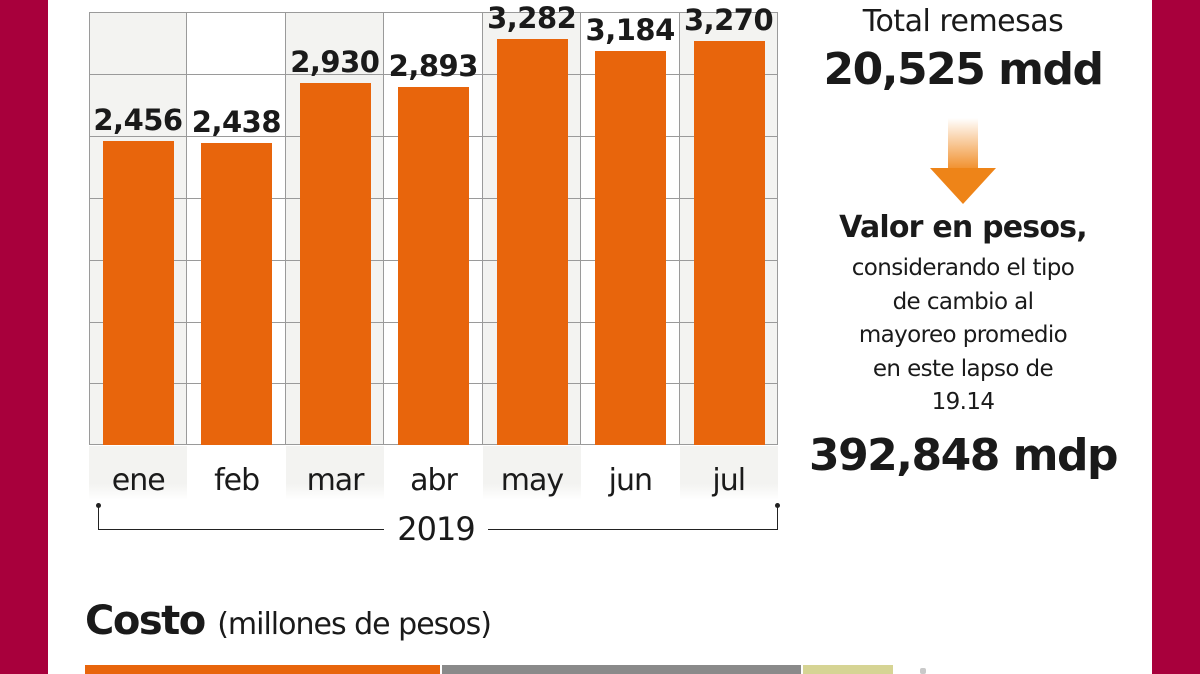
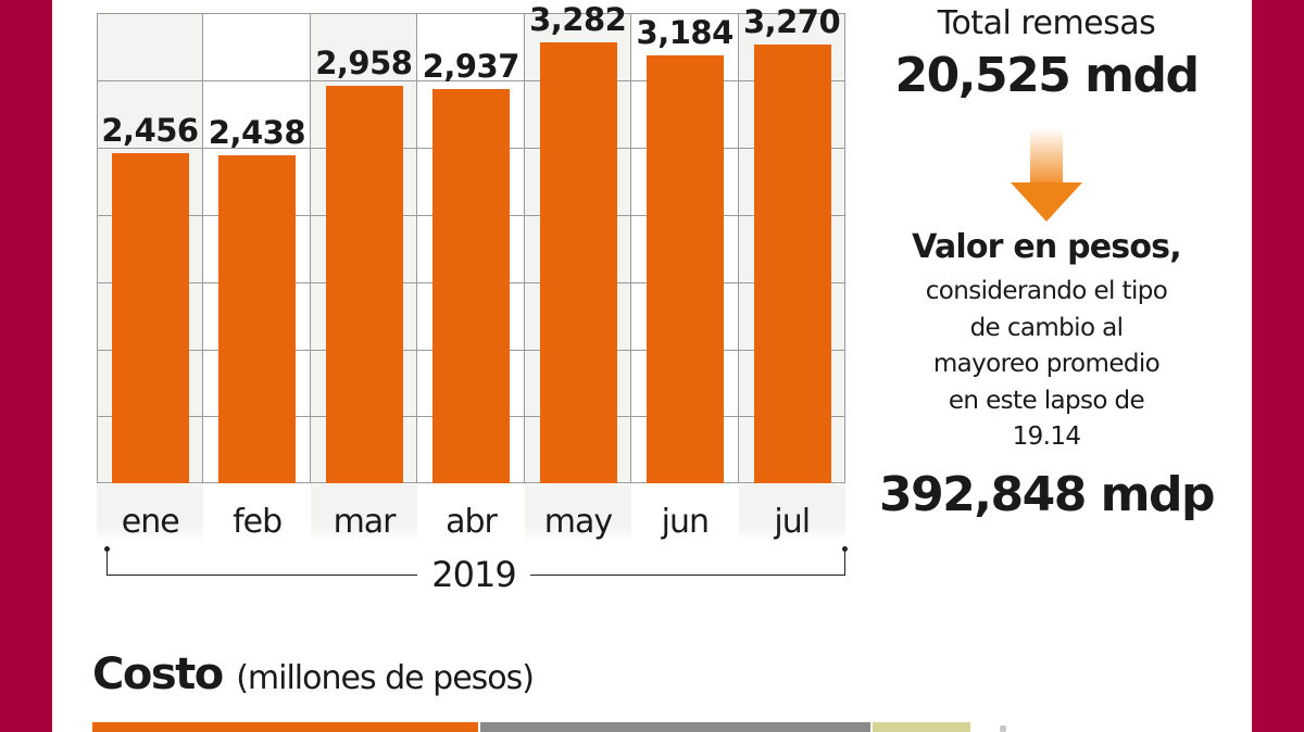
mar: 2,930 -> 2,958
abr: 2,893 -> 2,937
